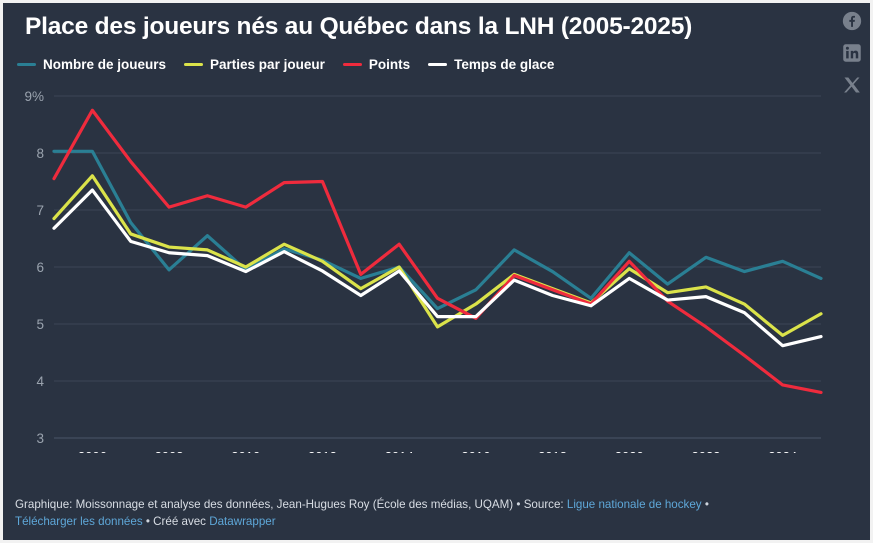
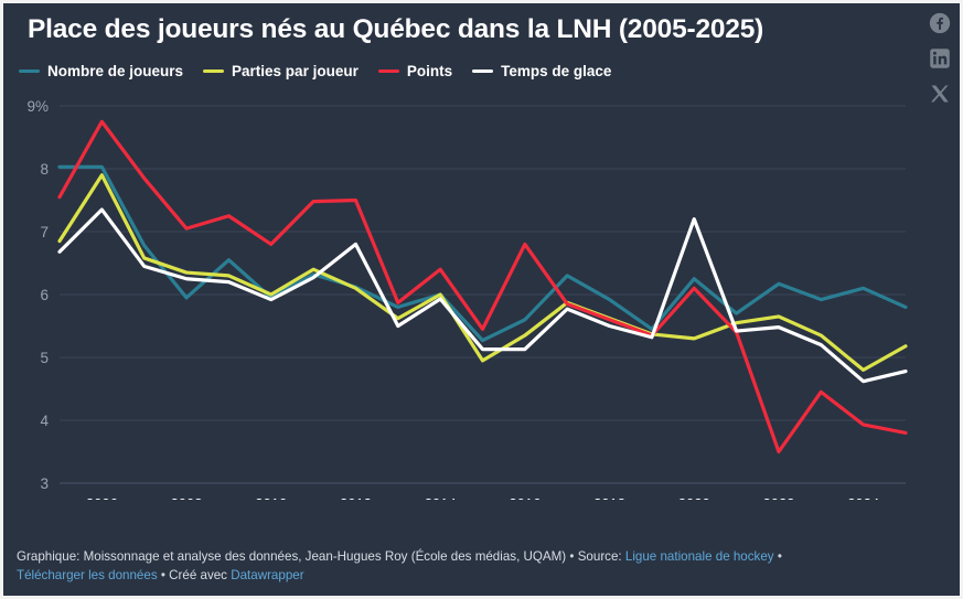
Parties par joueur/2006: 7.6% -> 7.9%
Points/2010: 7.0% -> 6.8%
Temps de glace/2012: 5.9% -> 6.8%
Points/2016: 5.1% -> 6.8%
Parties par joueur/2020: 6.0% -> 5.3%
Temps de glace/2020: 5.8% -> 7.2%
Points/2022: 5.0% -> 3.5%
